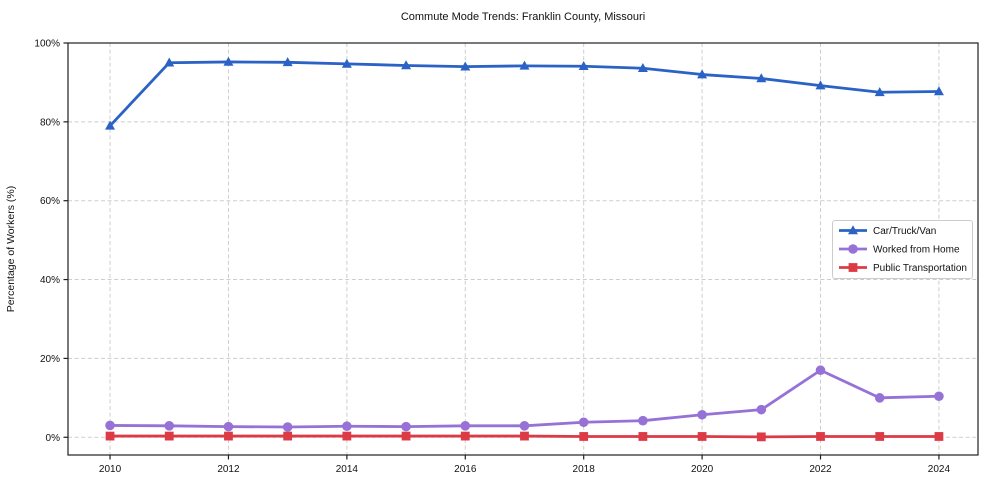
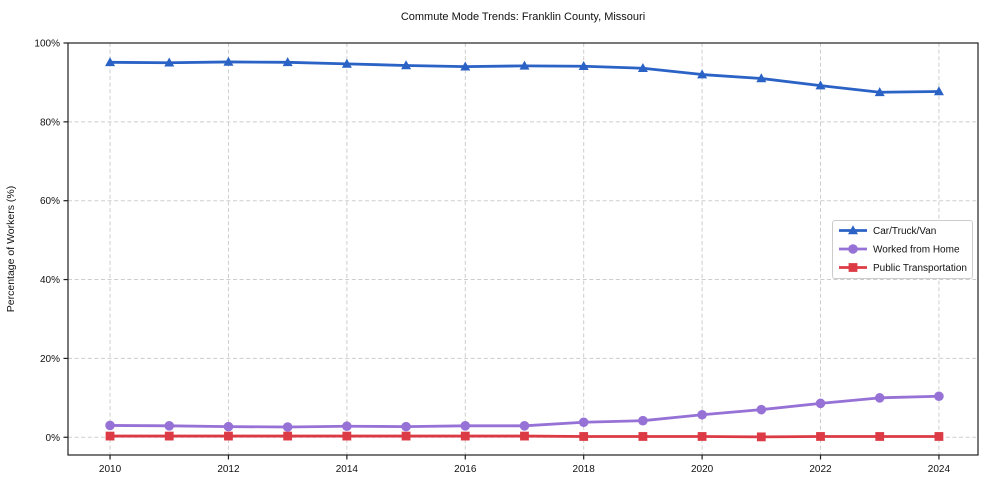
Car/Truck/Van/2010: 79% -> 95%
Worked from Home/2022: 17% -> 9%
